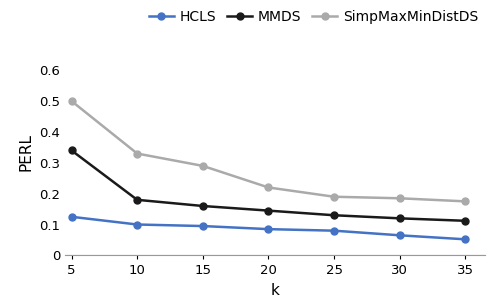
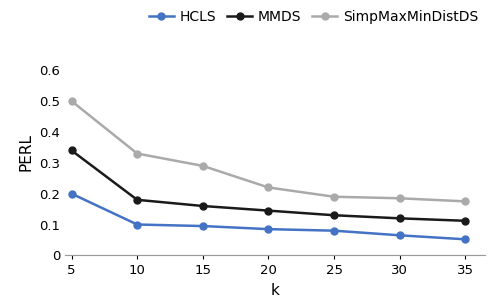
HCLS/5: 0.125 -> 0.200
